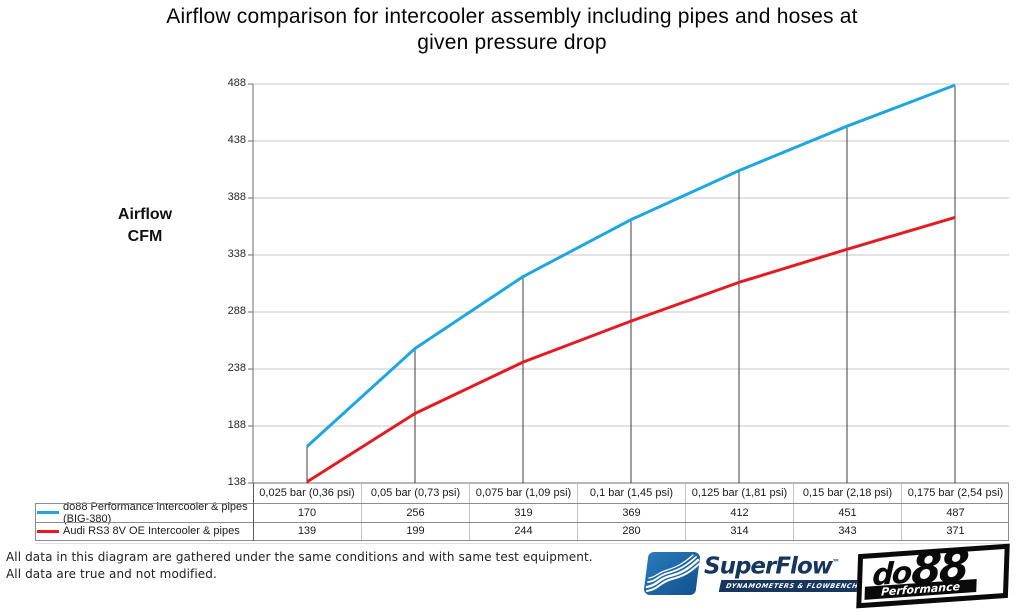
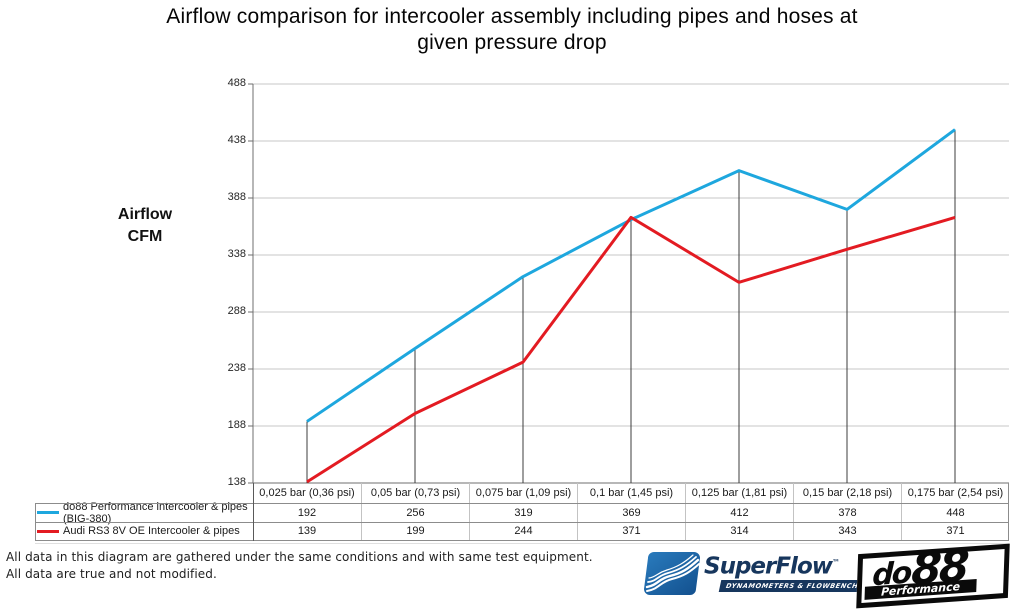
do88 Performance intercooler & pipes (BIG-380)/0,025 bar (0,36 psi): 170 -> 192
Audi RS3 8V OE Intercooler & pipes/0,1 bar (1,45 psi): 280 -> 371
do88 Performance intercooler & pipes (BIG-380)/0,15 bar (2,18 psi): 451 -> 378
do88 Performance intercooler & pipes (BIG-380)/0,175 bar (2,54 psi): 487 -> 448
